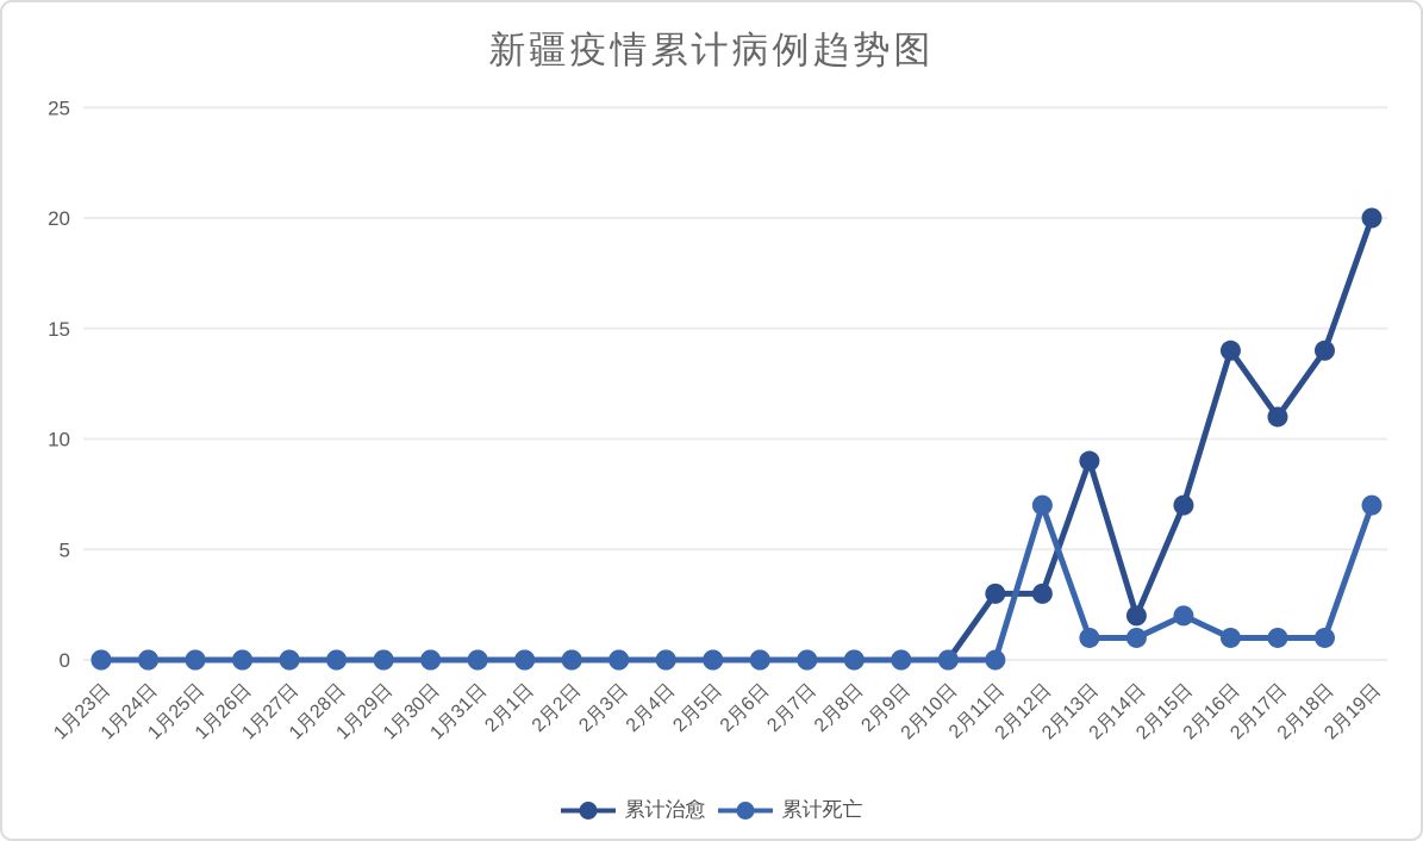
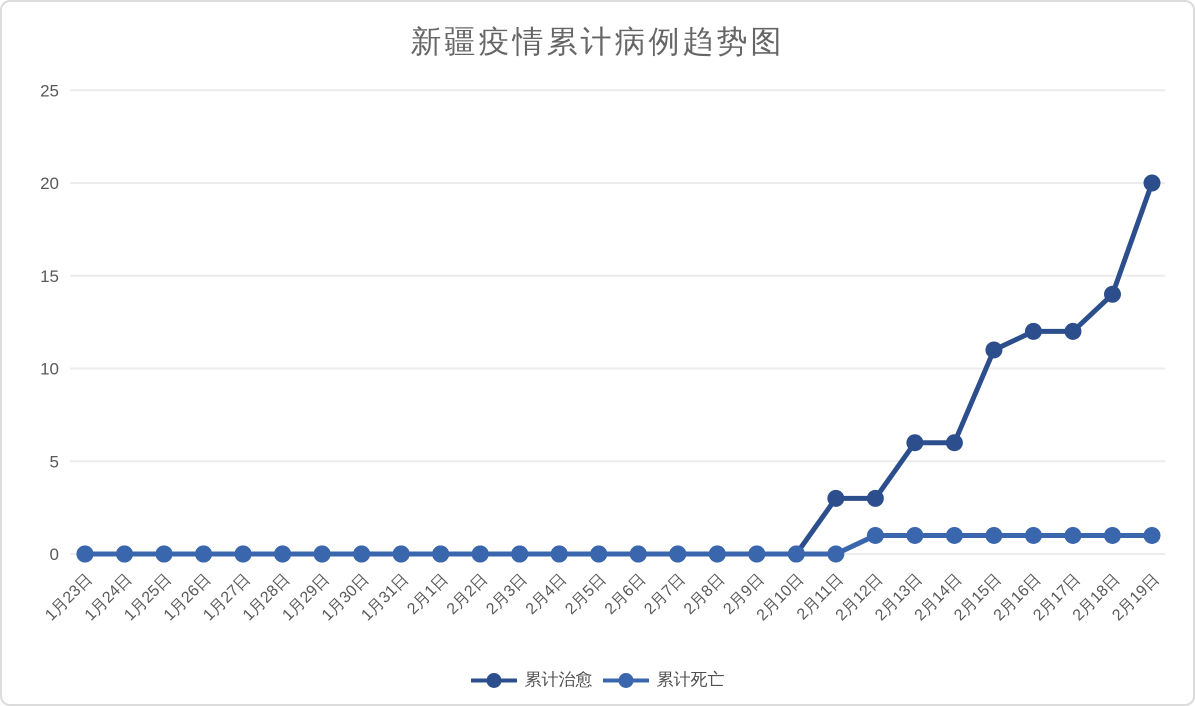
累计死亡/2月12日: 7 -> 1
累计治愈/2月13日: 9 -> 6
累计治愈/2月14日: 2 -> 6
累计治愈/2月15日: 7 -> 11
累计死亡/2月15日: 2 -> 1
累计治愈/2月16日: 14 -> 12
累计治愈/2月17日: 11 -> 12
累计死亡/2月19日: 7 -> 1
